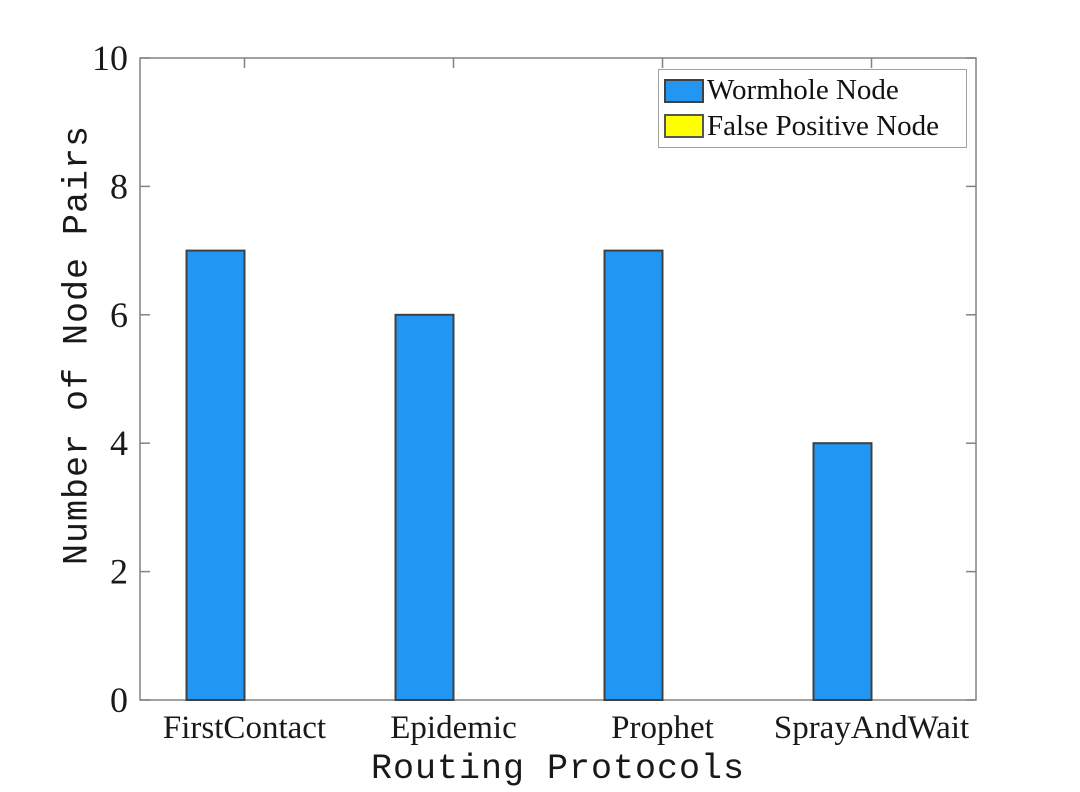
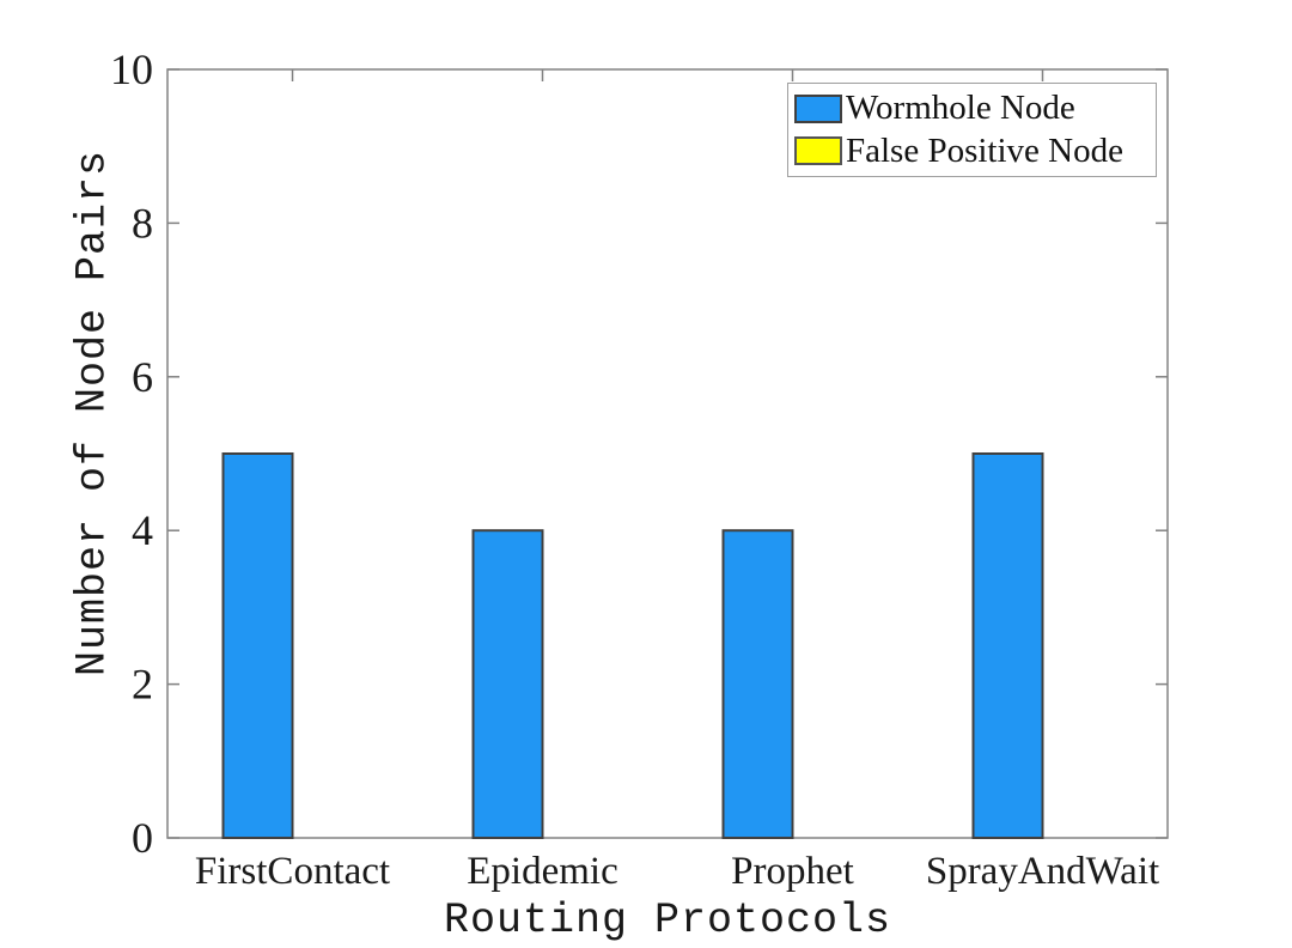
Wormhole Node/FirstContact: 7 -> 5
Wormhole Node/Epidemic: 6 -> 4
Wormhole Node/Prophet: 7 -> 4
Wormhole Node/SprayAndWait: 4 -> 5
